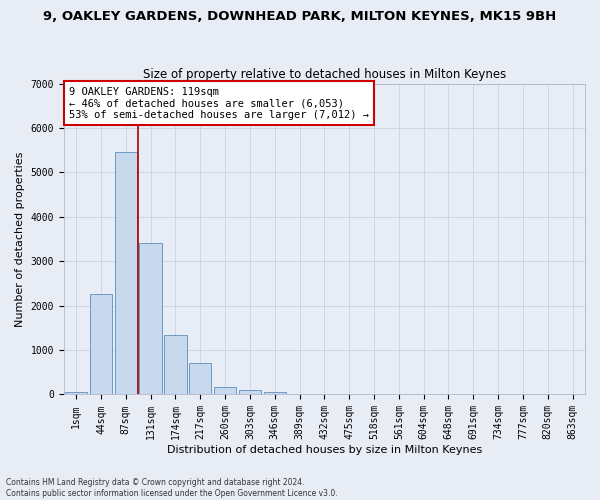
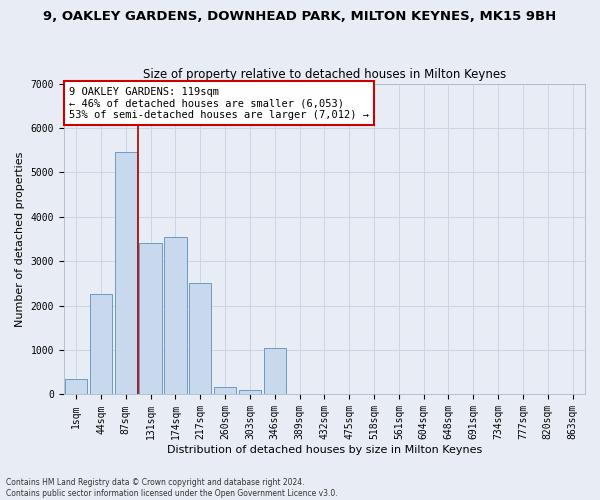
1sqm: 50 -> 350
174sqm: 1350 -> 3550
217sqm: 700 -> 2500
346sqm: 60 -> 1050
